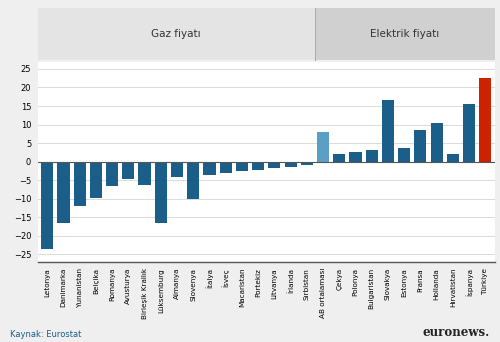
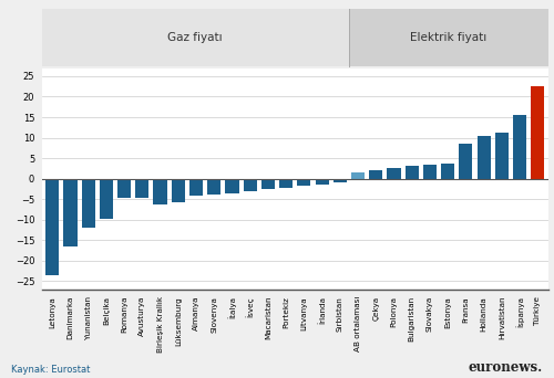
Romanya: -6.5 -> -4.8
Lüksemburg: -16.5 -> -5.8
Slovenya: -10.0 -> -3.8
AB ortalaması: 8.0 -> 1.5
Slovakya: 16.5 -> 3.5
Hırvatistan: 2.0 -> 11.2
